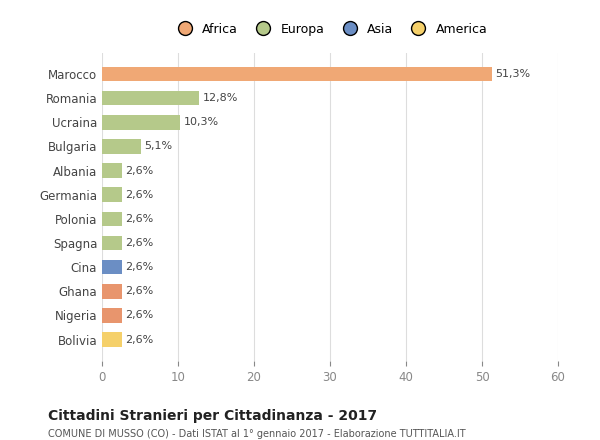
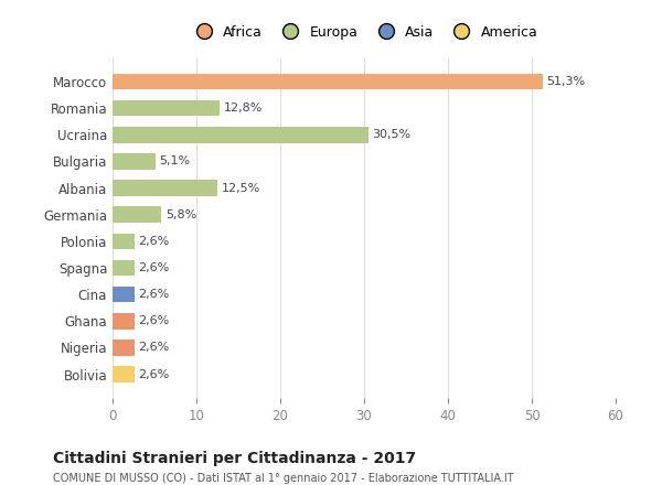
Ucraina: 10,3% -> 30,5%
Albania: 2,6% -> 12,5%
Germania: 2,6% -> 5,8%
